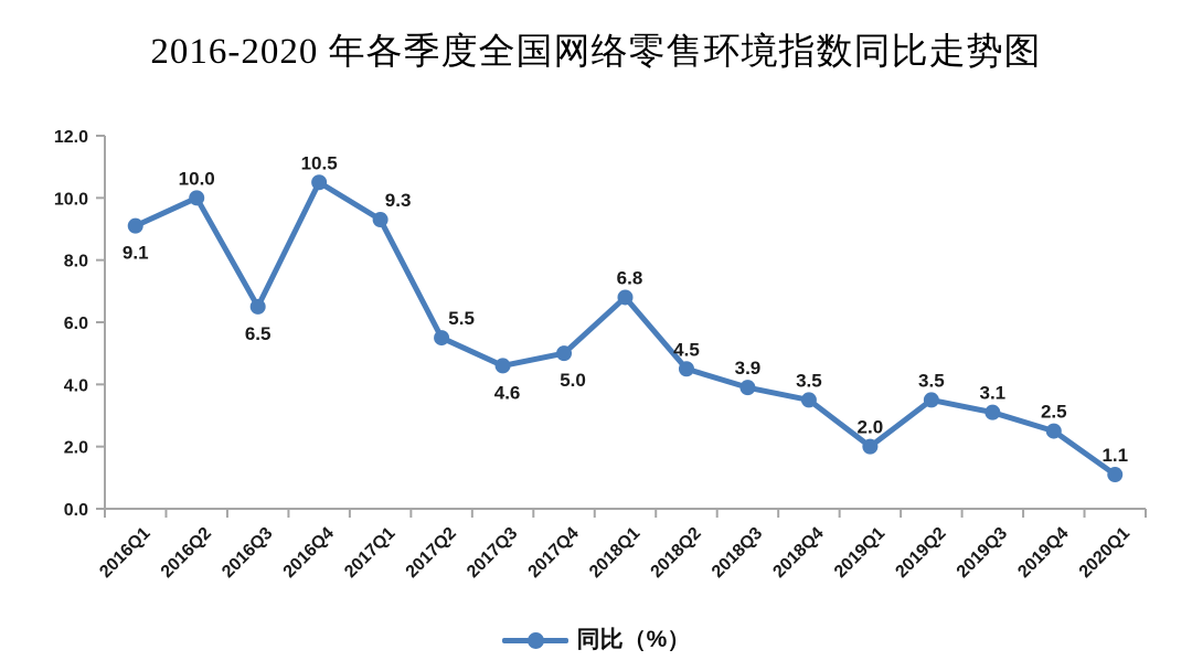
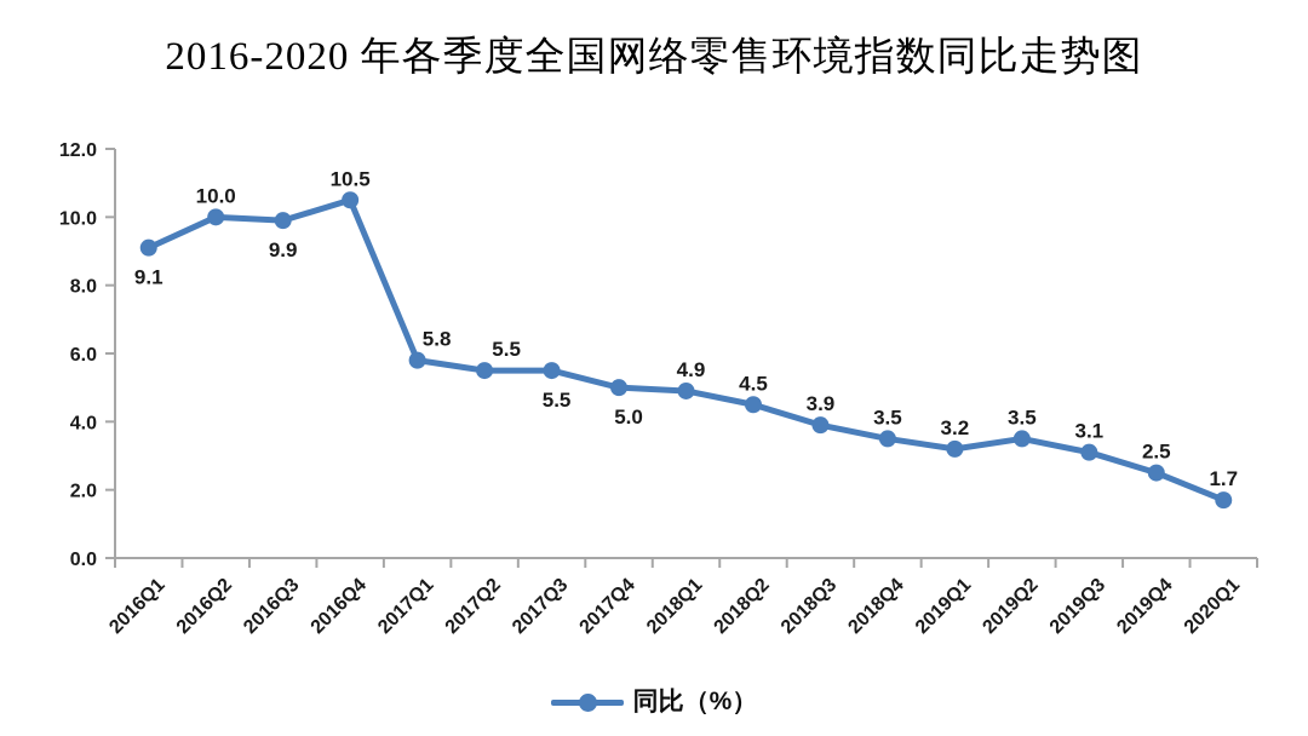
2016Q3: 6.5 -> 9.9
2017Q1: 9.3 -> 5.8
2017Q3: 4.6 -> 5.5
2018Q1: 6.8 -> 4.9
2019Q1: 2.0 -> 3.2
2020Q1: 1.1 -> 1.7
